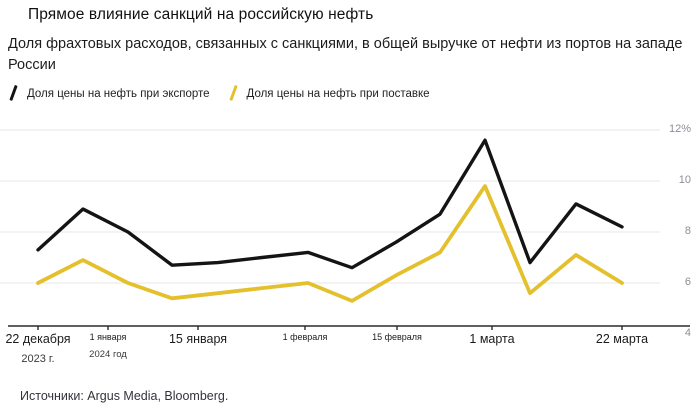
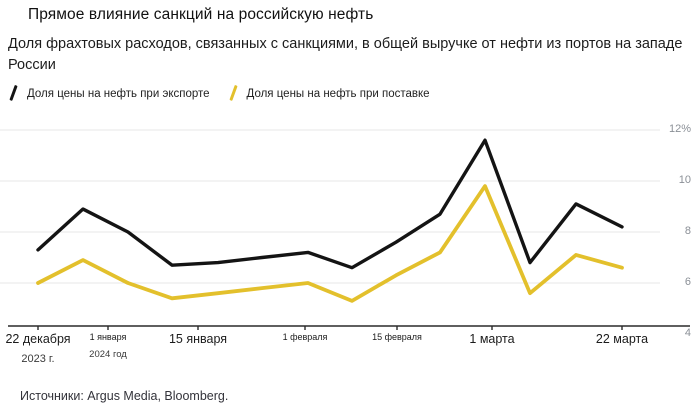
Доля цены на нефть при поставке/22 марта: 6.0% -> 6.6%
